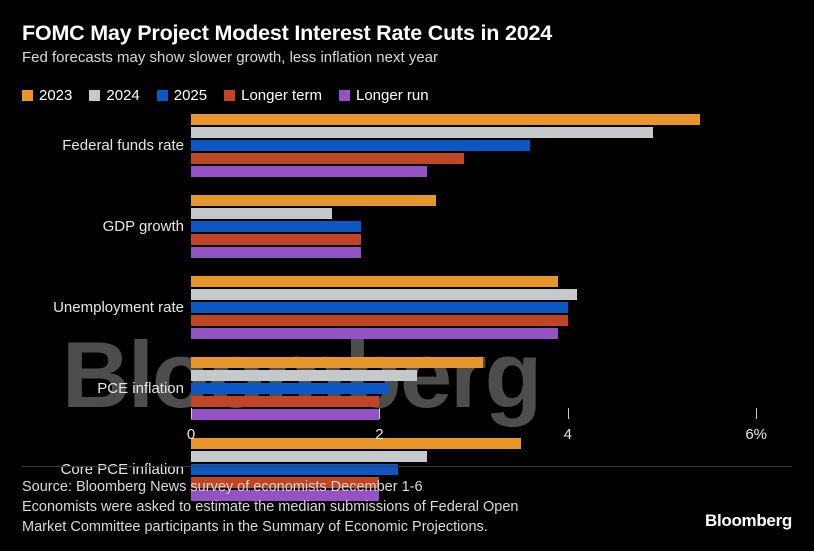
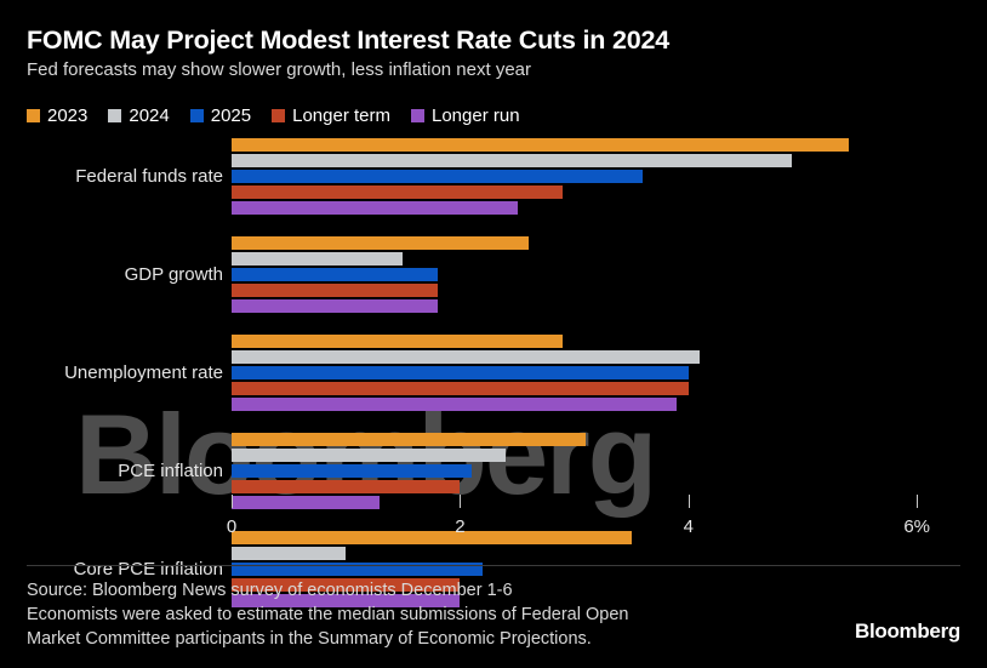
2023/Unemployment rate: 3.9% -> 2.9%
Longer run/PCE inflation: 2.0% -> 1.3%
2024/Core PCE inflation: 2.5% -> 1.0%
